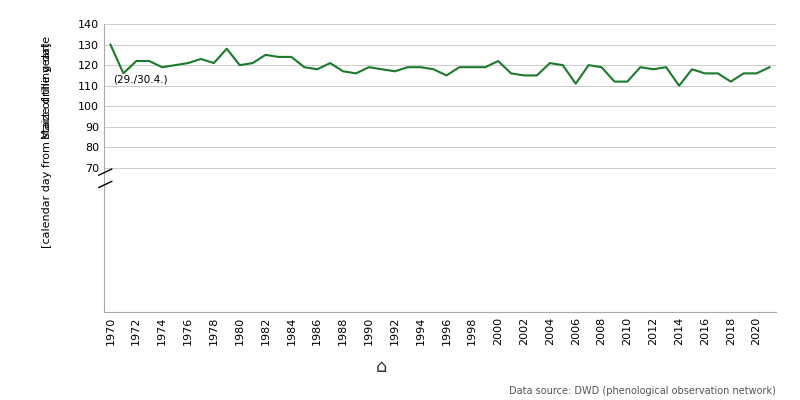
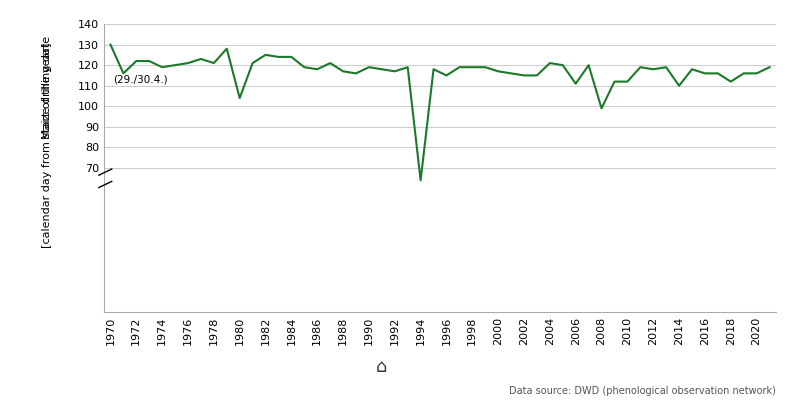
1980: 120 -> 104
1994: 119 -> 64
2000: 122 -> 117
2008: 119 -> 99
